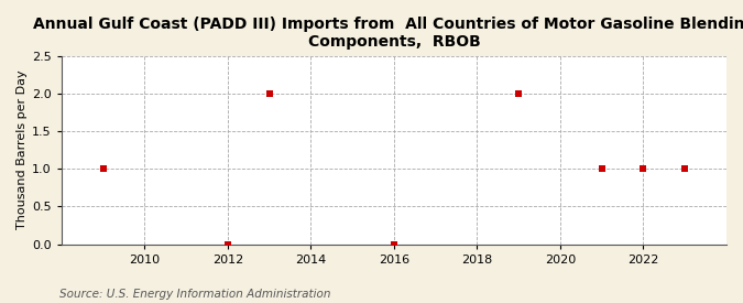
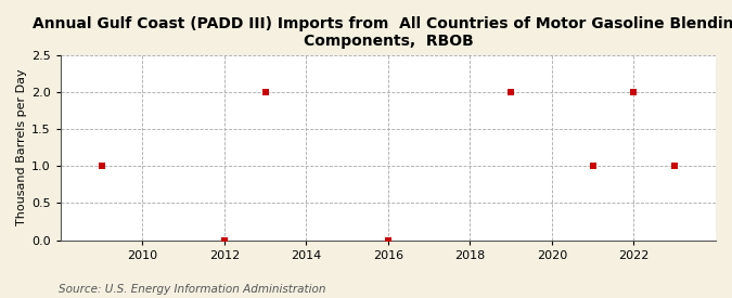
2022: 1 -> 2
